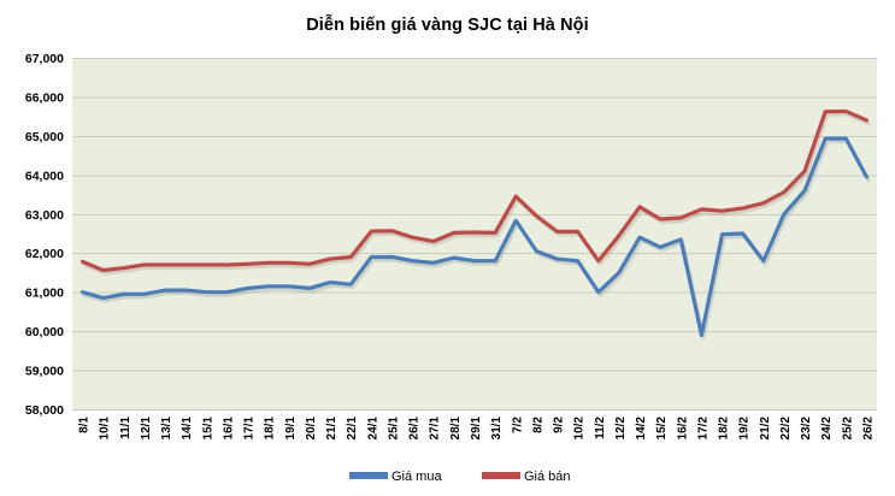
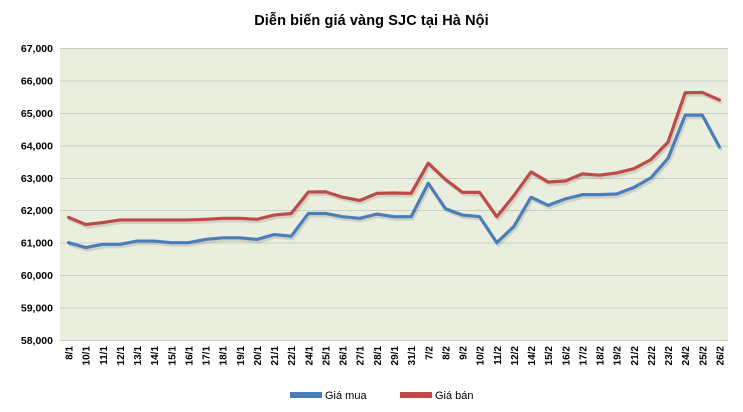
Giá mua/17/2: 59900 -> 62500
Giá mua/21/2: 61800 -> 62700
